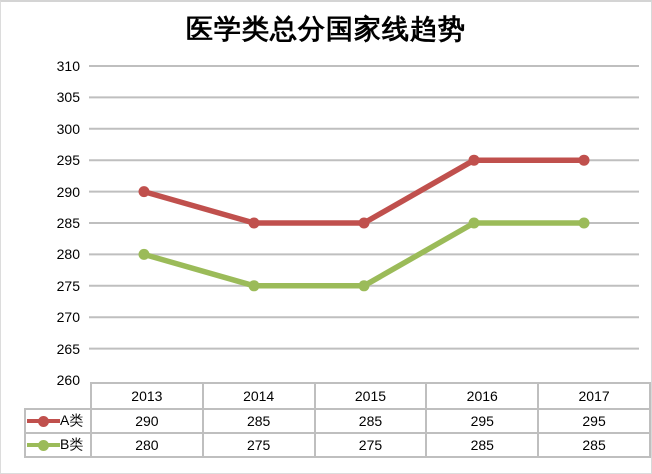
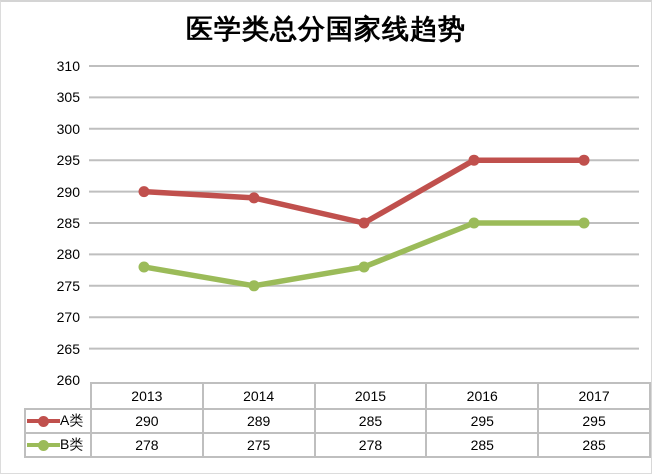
B类/2013: 280 -> 278
A类/2014: 285 -> 289
B类/2015: 275 -> 278
